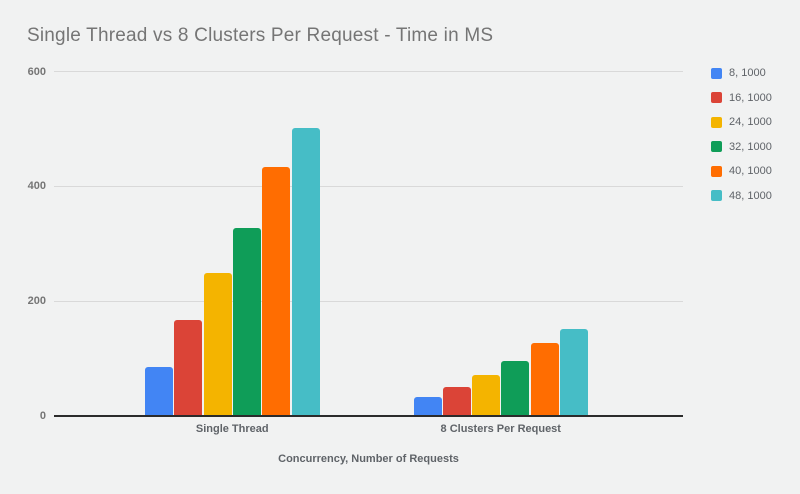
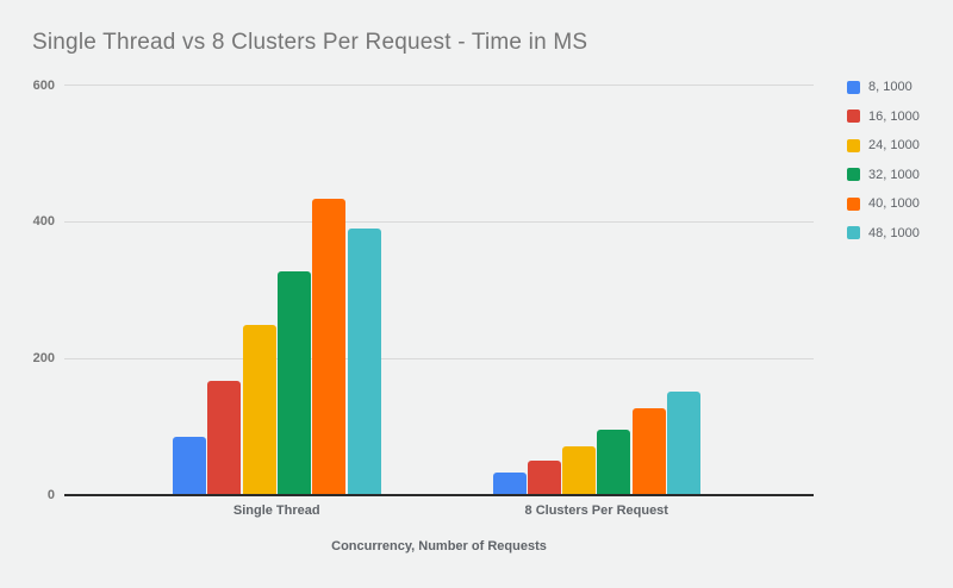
48, 1000/Single Thread: 500 -> 390
